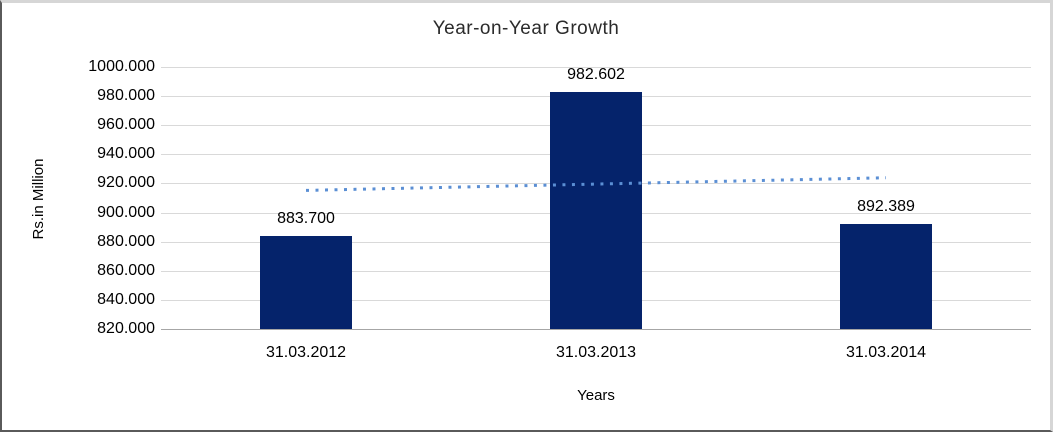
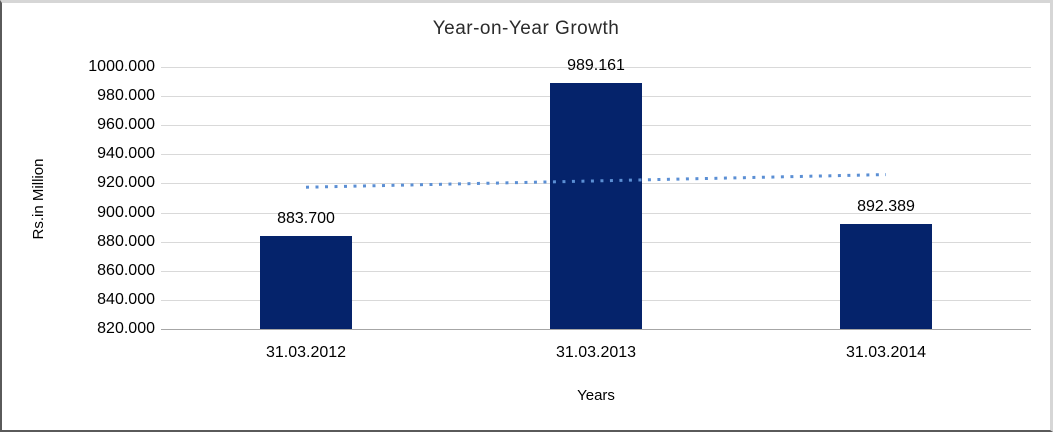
31.03.2013: 982.602 -> 989.161
